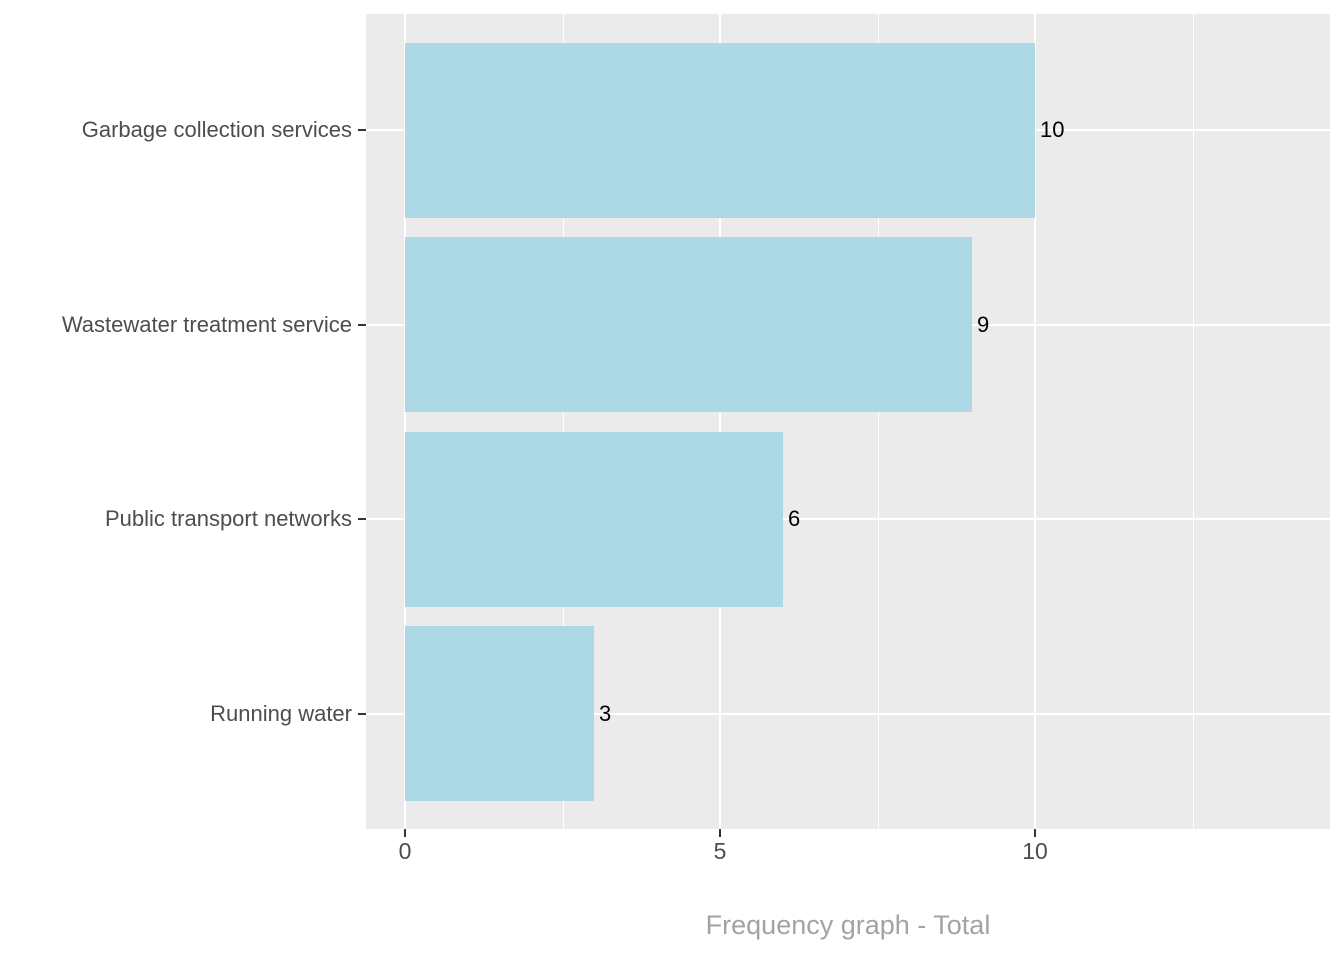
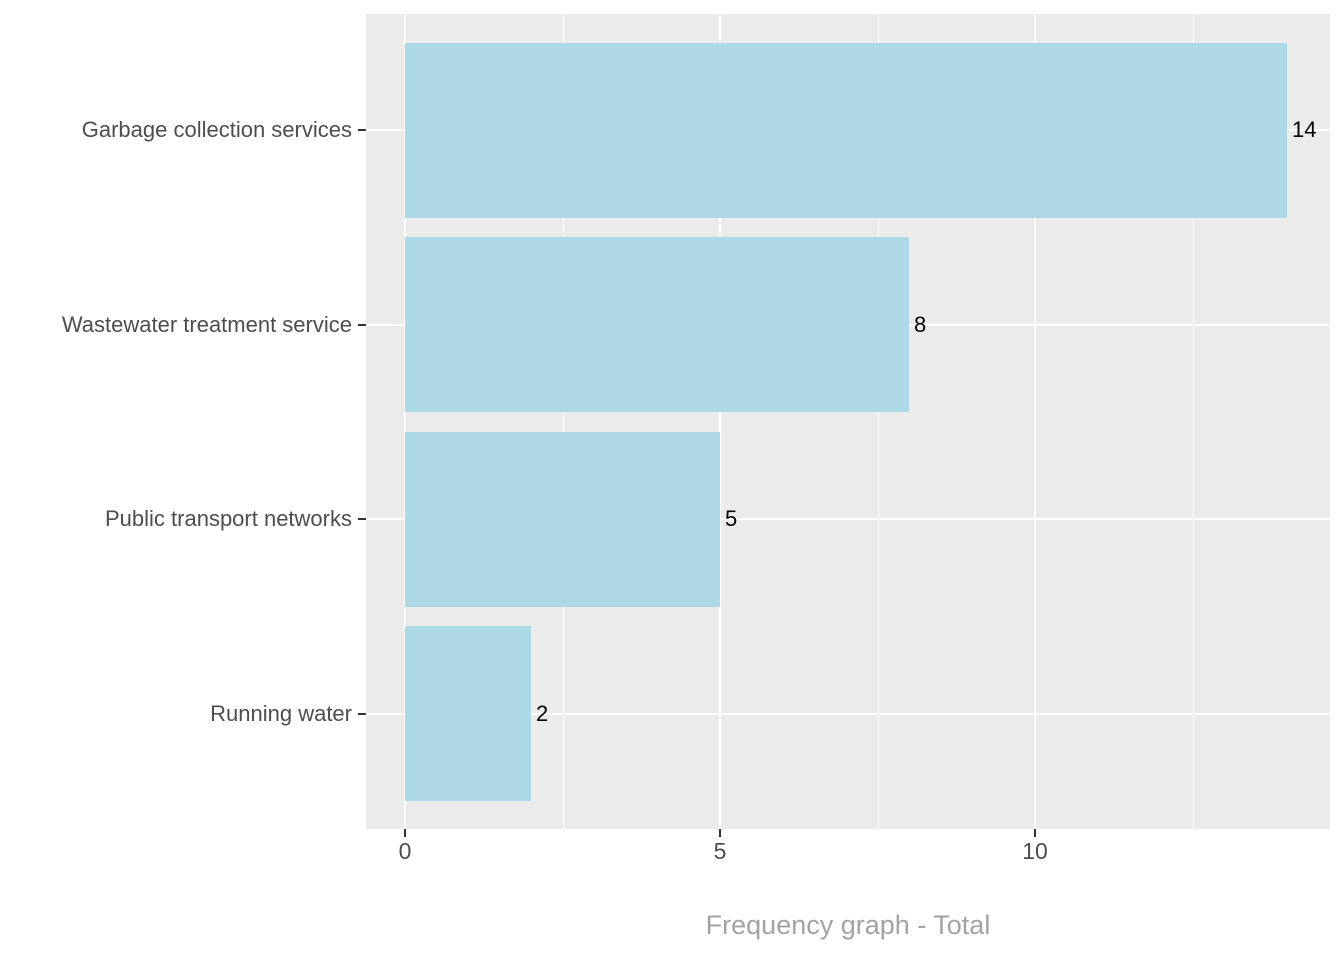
Garbage collection services: 10 -> 14
Wastewater treatment service: 9 -> 8
Public transport networks: 6 -> 5
Running water: 3 -> 2
